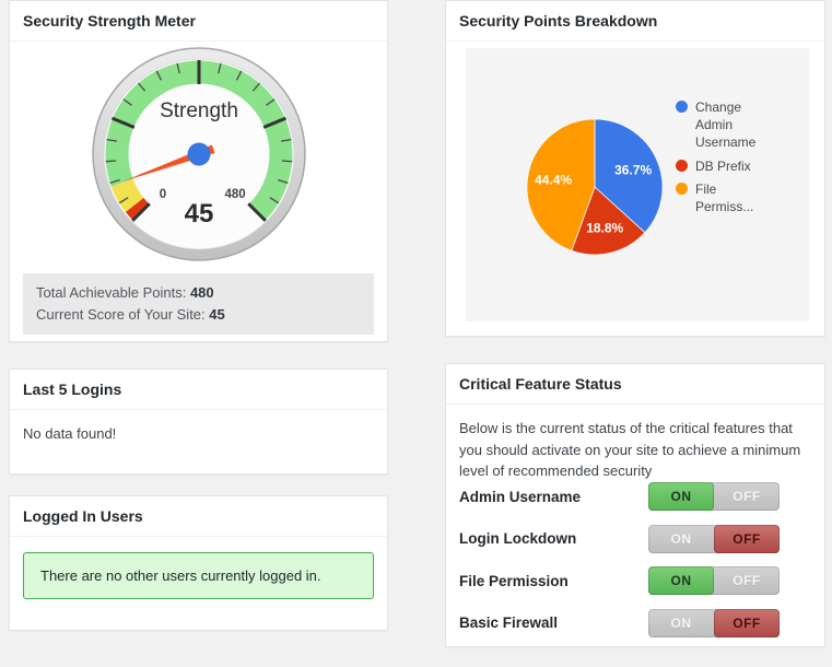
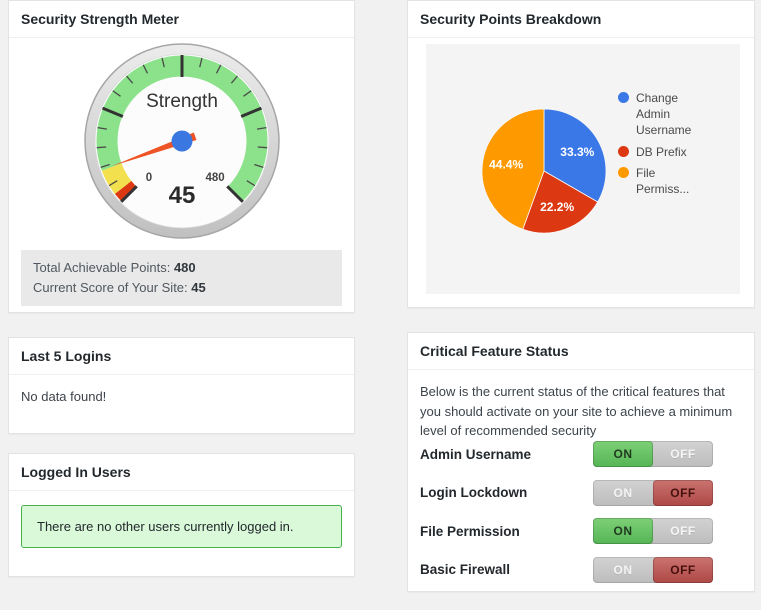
Security Points Breakdown/Change Admin Username: 36.7% -> 33.3%
Security Points Breakdown/DB Prefix: 18.8% -> 22.2%
